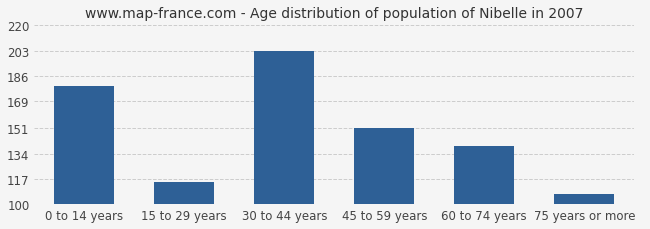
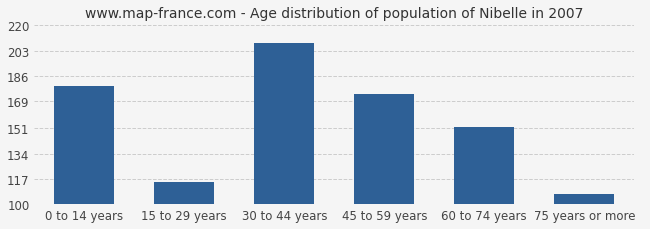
30 to 44 years: 203 -> 208
45 to 59 years: 151 -> 174
60 to 74 years: 139 -> 152
